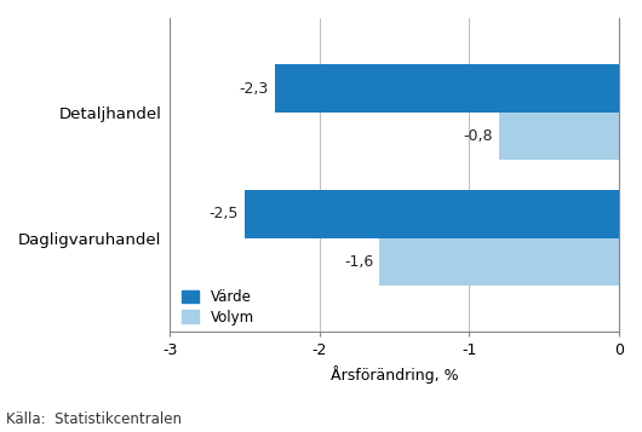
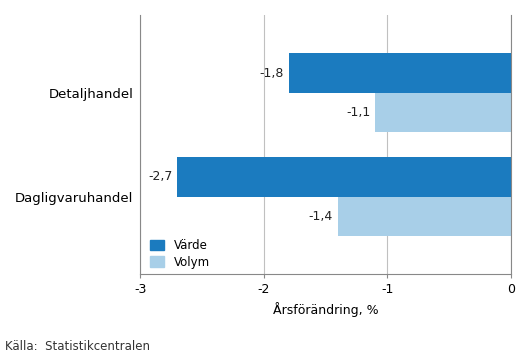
Värde/Detaljhandel: -2,3 -> -1,8
Volym/Detaljhandel: -0,8 -> -1,1
Värde/Dagligvaruhandel: -2,5 -> -2,7
Volym/Dagligvaruhandel: -1,6 -> -1,4
